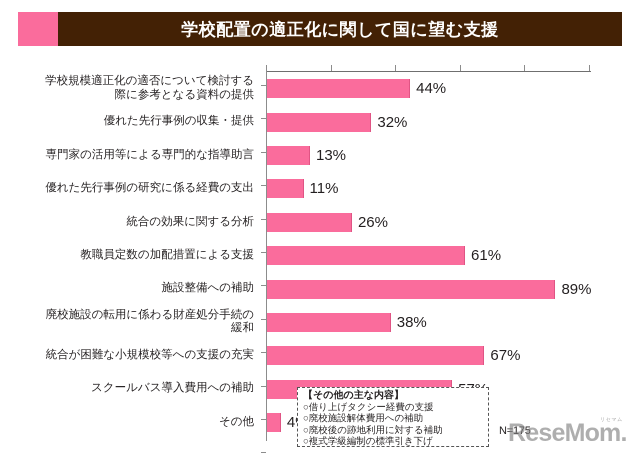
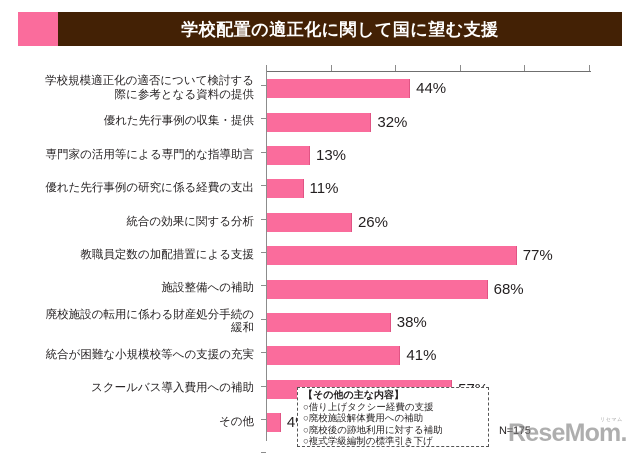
教職員定数の加配措置による支援: 61% -> 77%
施設整備への補助: 89% -> 68%
統合が困難な小規模校等への支援の充実: 67% -> 41%
